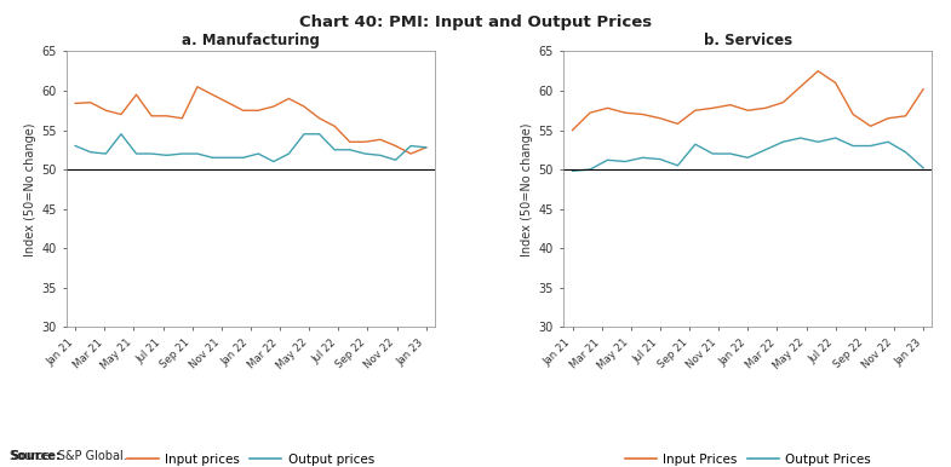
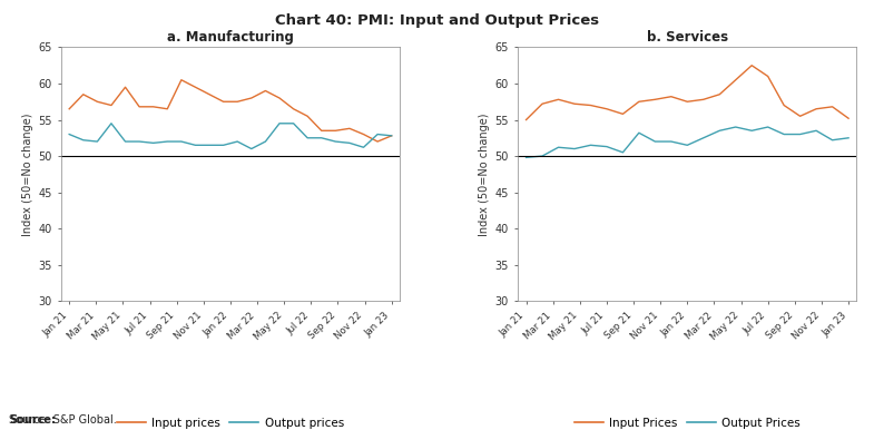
a. Manufacturing/Input prices/Jan 21: 58.4 -> 56.5
b. Services/Input Prices/Jan 23: 60.2 -> 55.2
b. Services/Output Prices/Jan 23: 50.2 -> 52.5
